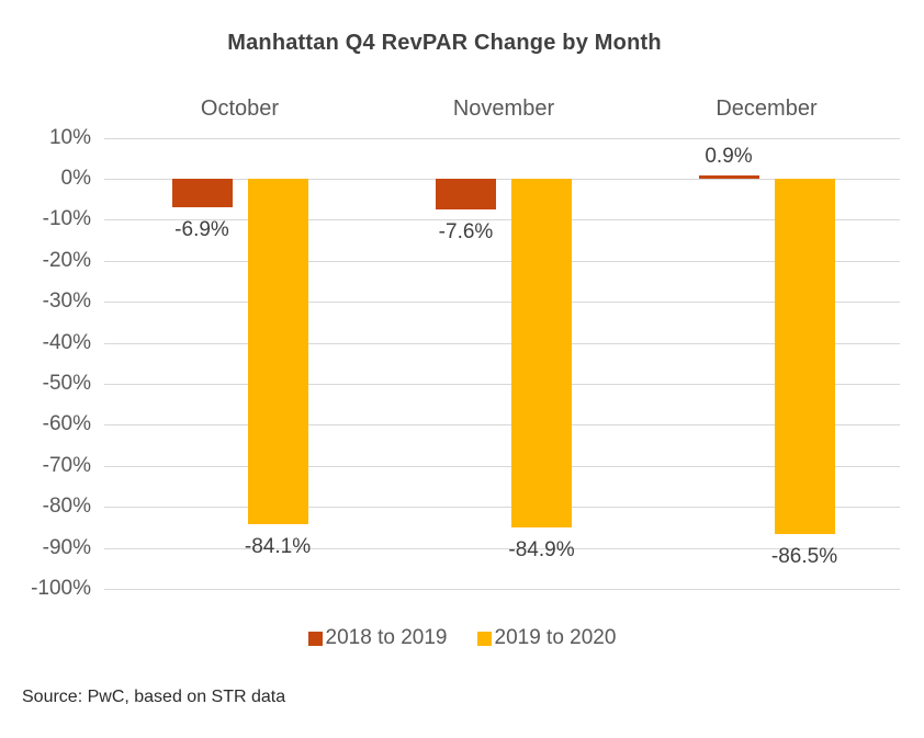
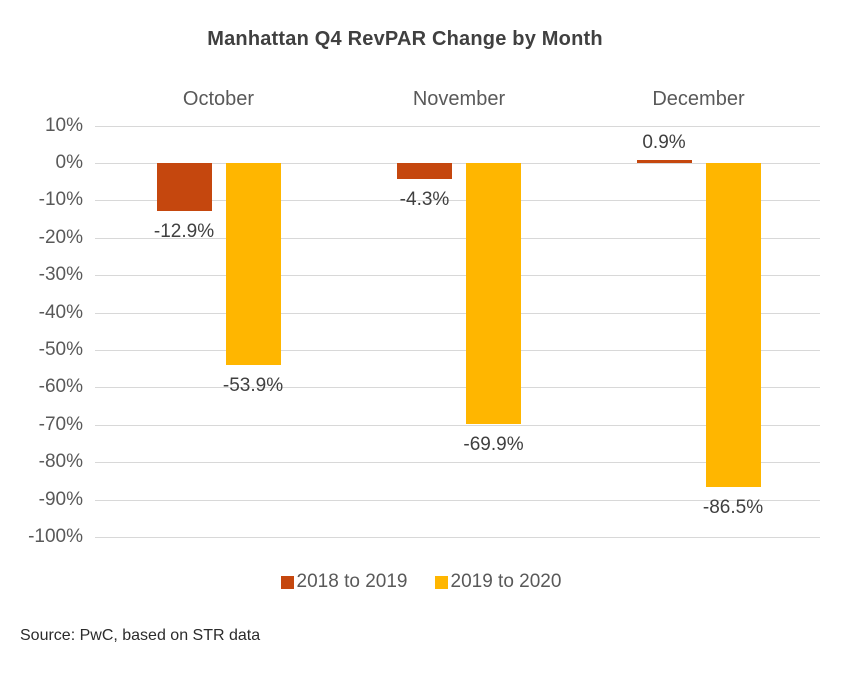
2018 to 2019/October: -6.9% -> -12.9%
2019 to 2020/October: -84.1% -> -53.9%
2018 to 2019/November: -7.6% -> -4.3%
2019 to 2020/November: -84.9% -> -69.9%
